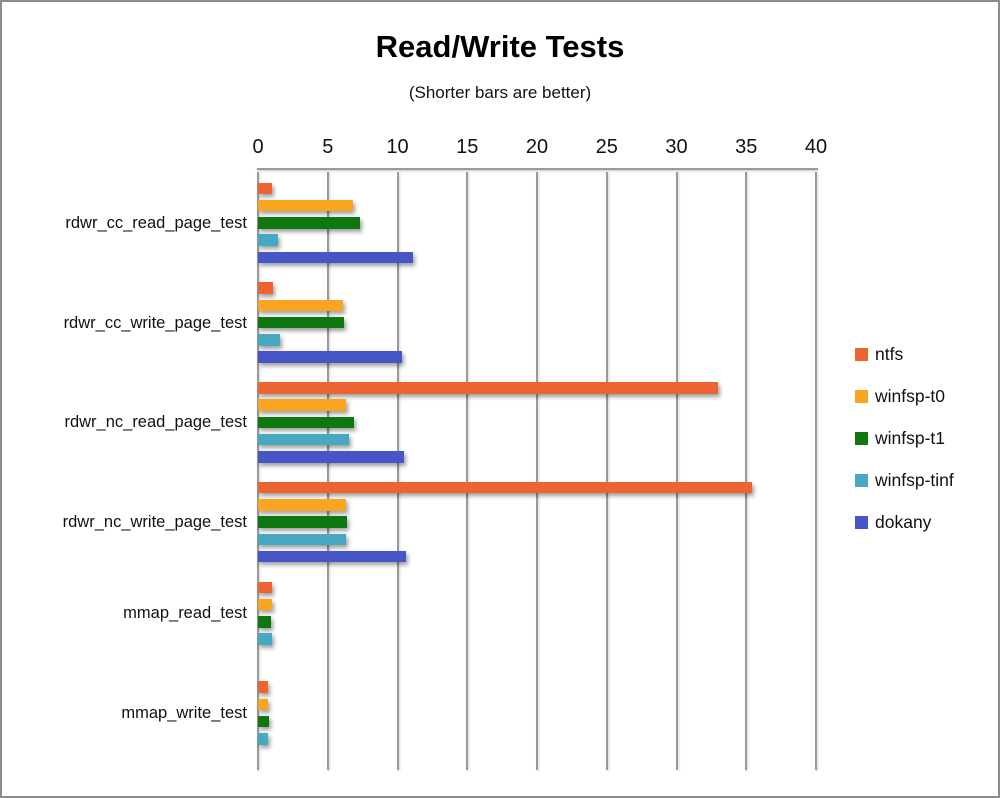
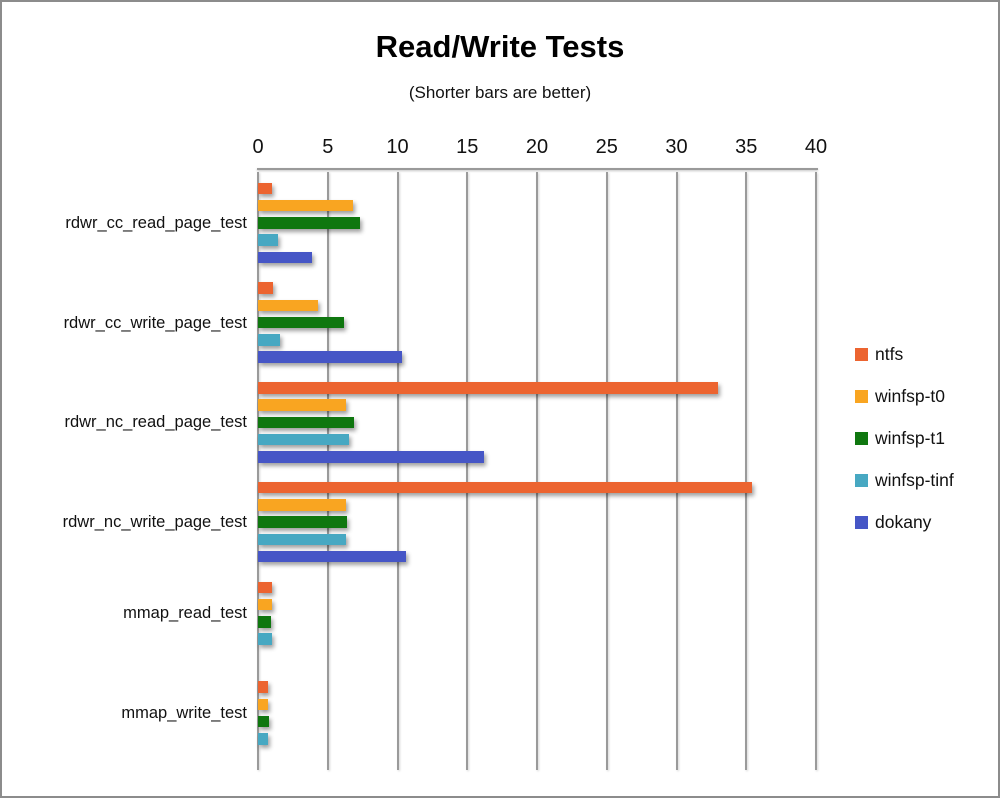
dokany/rdwr_cc_read_page_test: 11.1 -> 3.9
winfsp-t0/rdwr_cc_write_page_test: 6.1 -> 4.3
dokany/rdwr_nc_read_page_test: 10.5 -> 16.2
